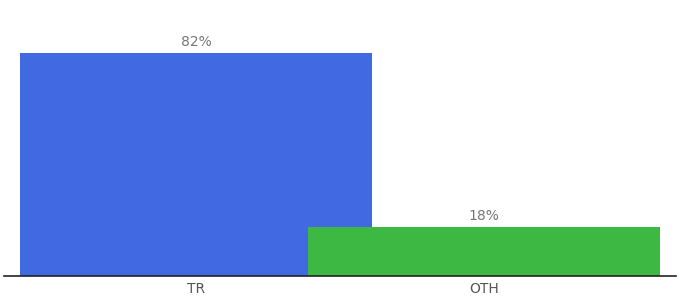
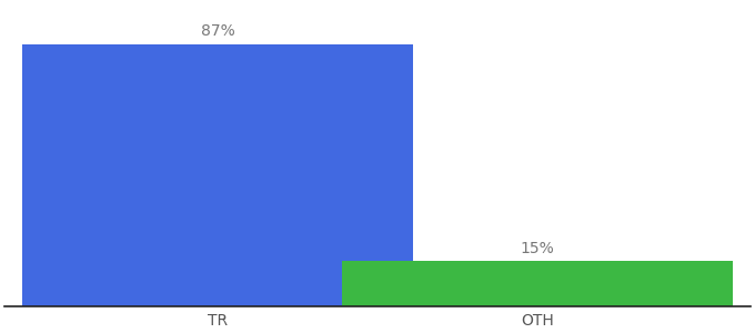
TR: 82% -> 87%
OTH: 18% -> 15%
